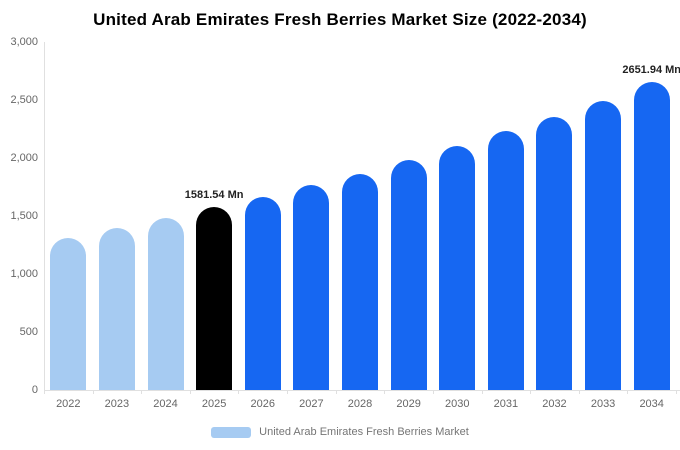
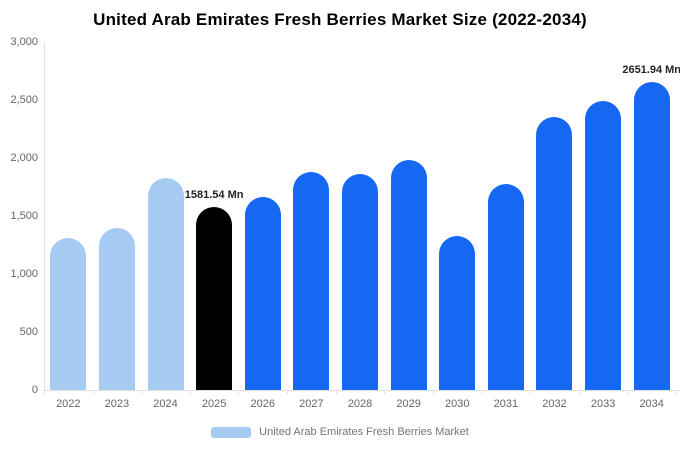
2024: 1480 -> 1830
2027: 1760 -> 1880
2030: 2100 -> 1330
2031: 2230 -> 1780
